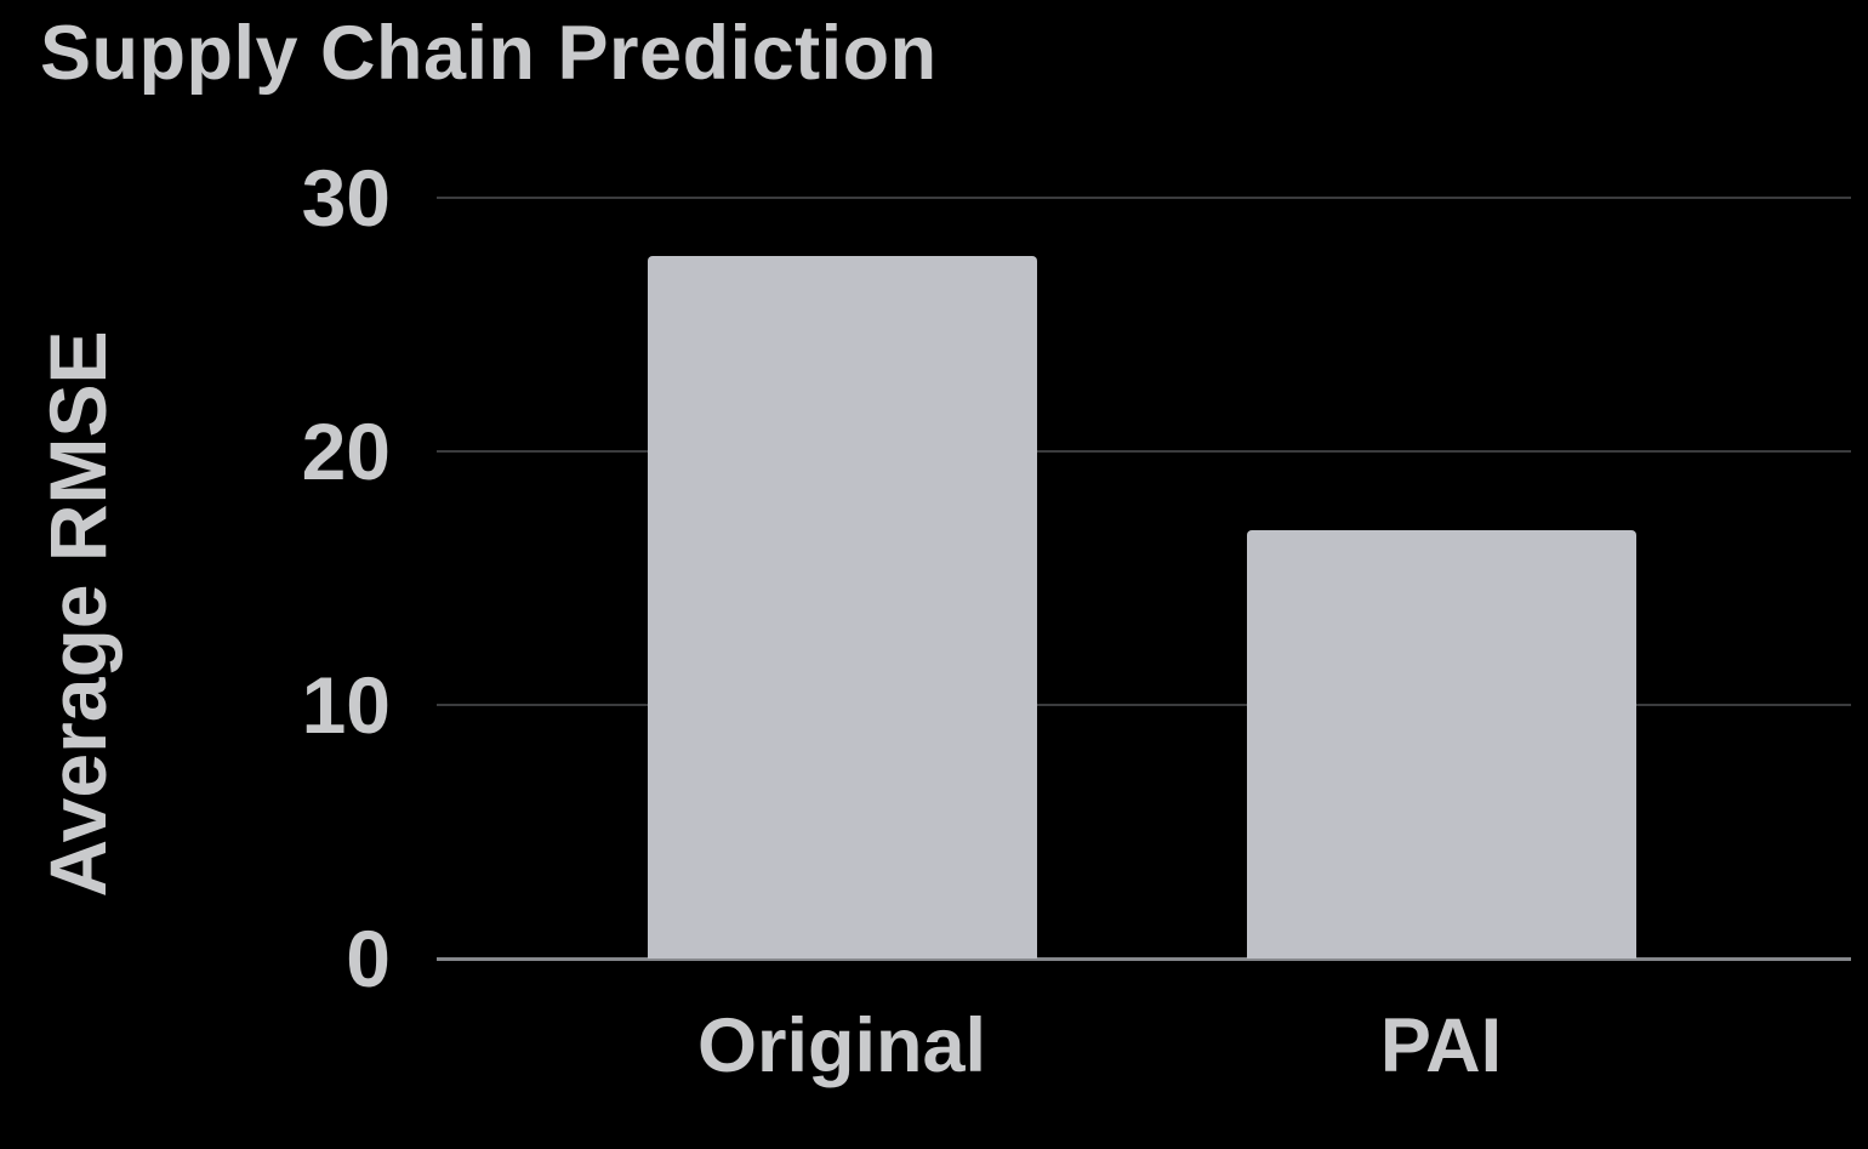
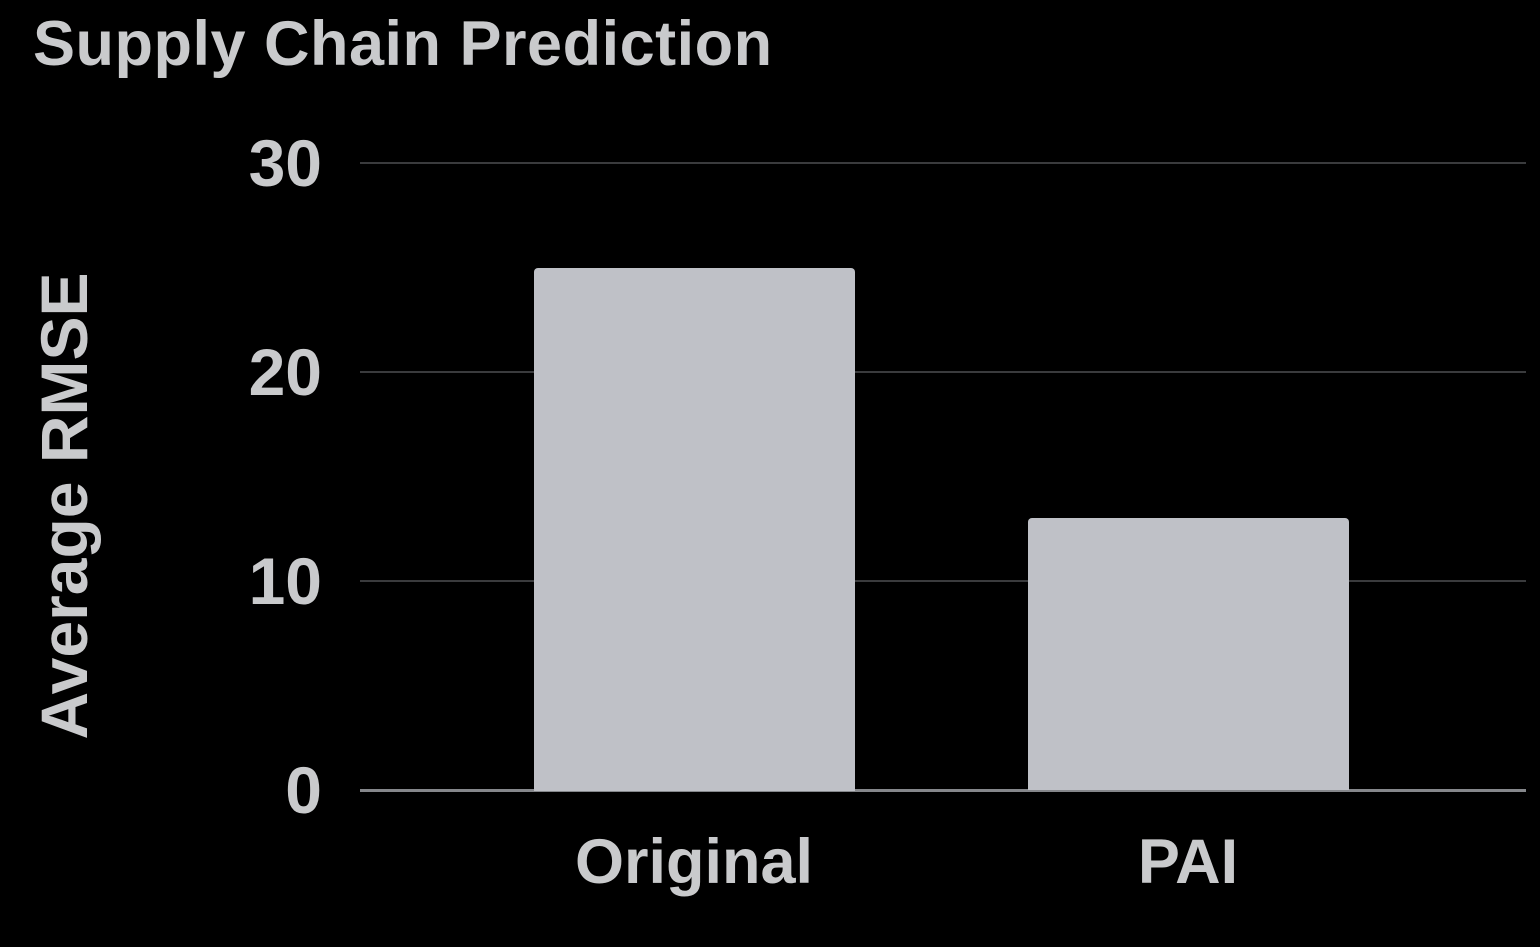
Original: 27.7 -> 25.0
PAI: 16.9 -> 13.0
